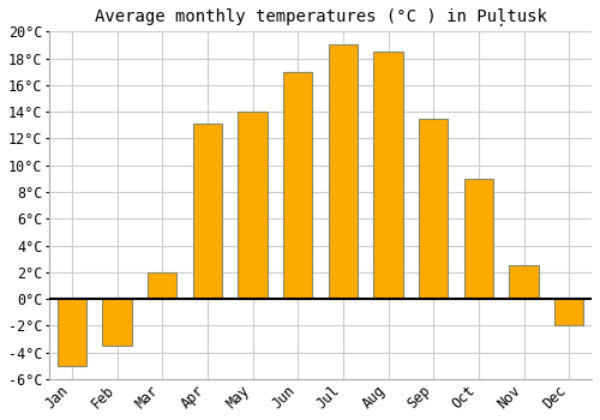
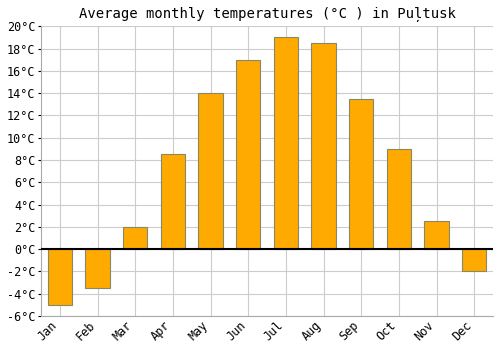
Apr: 13.1°C -> 8.5°C
